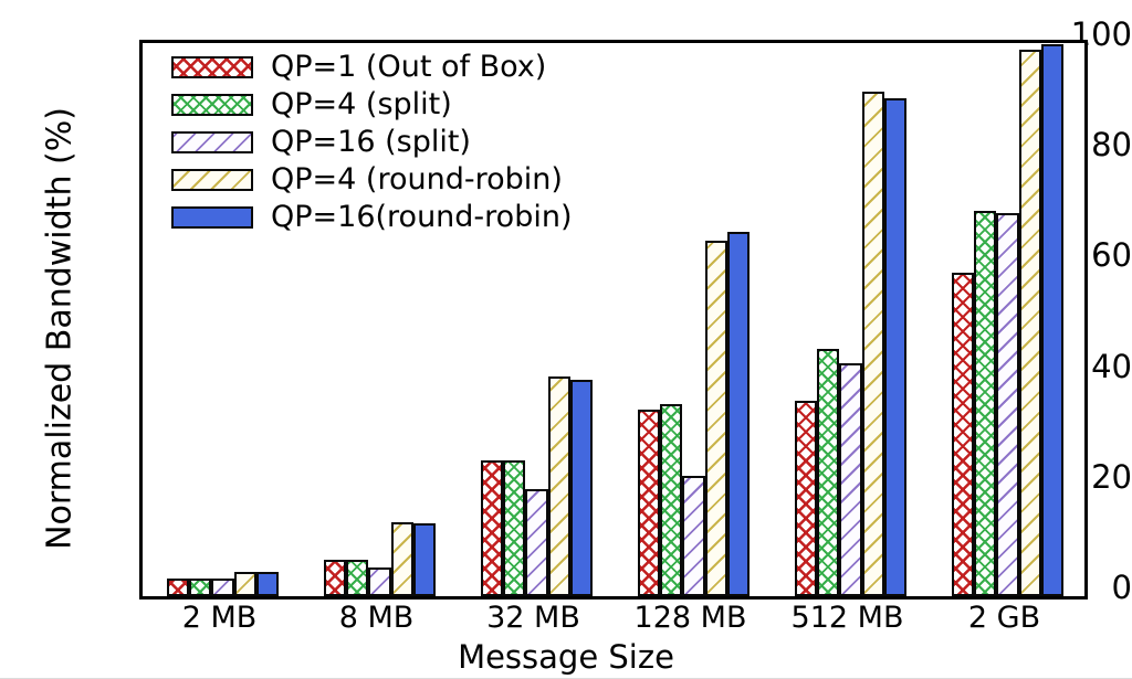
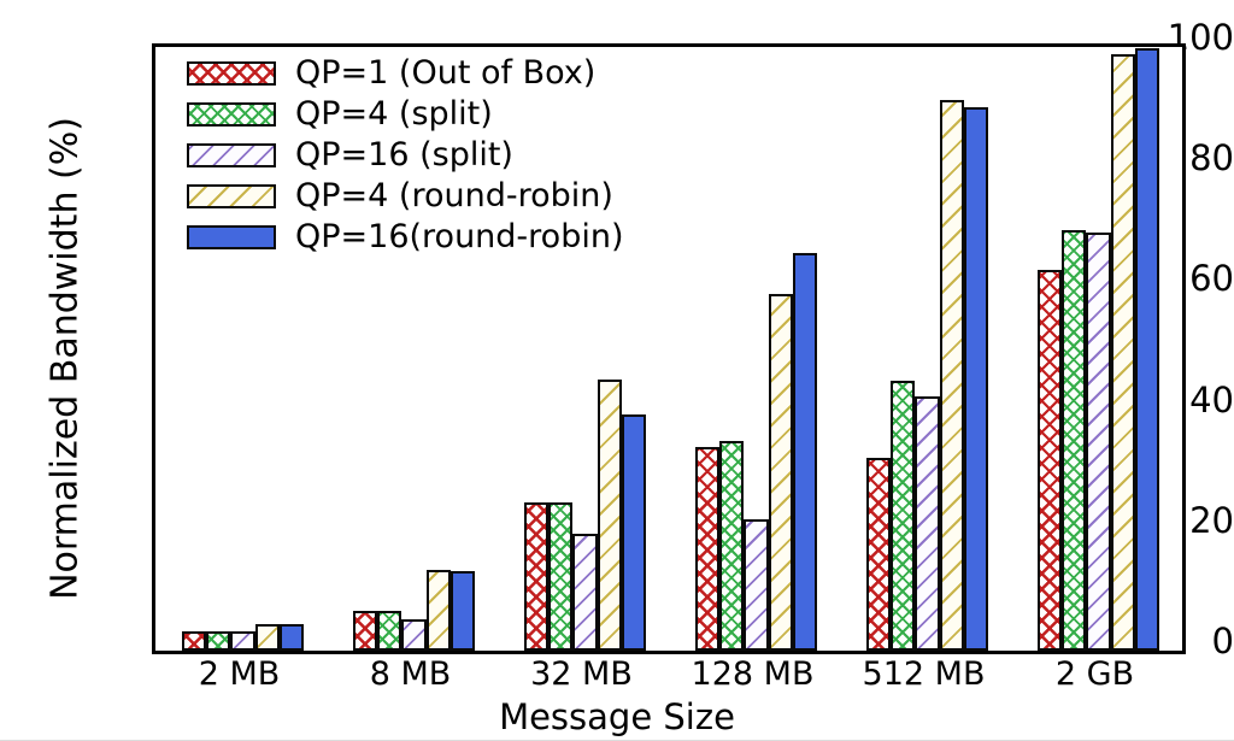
QP=4 (round-robin)/32 MB: 40 -> 45
QP=4 (round-robin)/128 MB: 64 -> 59
QP=1 (Out of Box)/512 MB: 35 -> 32
QP=1 (Out of Box)/2 GB: 58 -> 63
